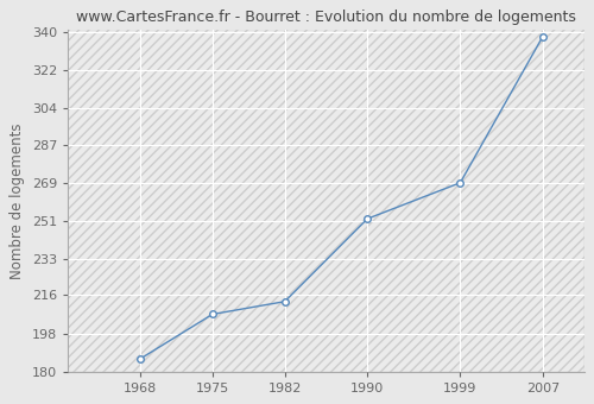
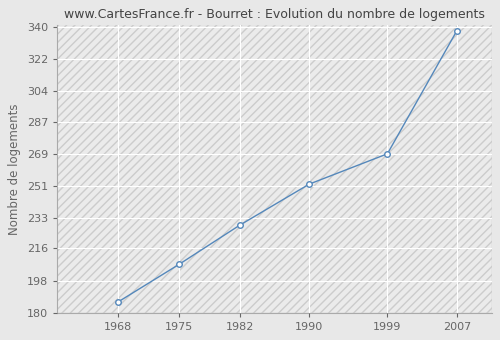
1982: 213 -> 229
